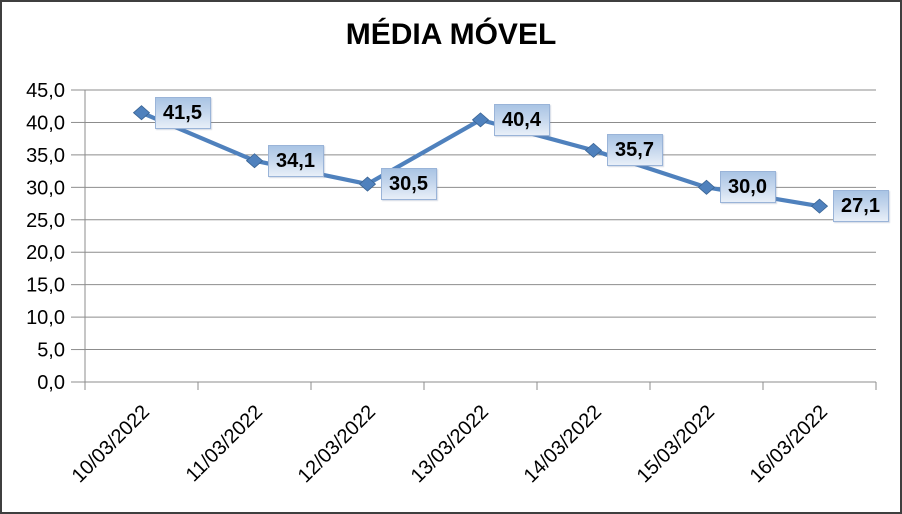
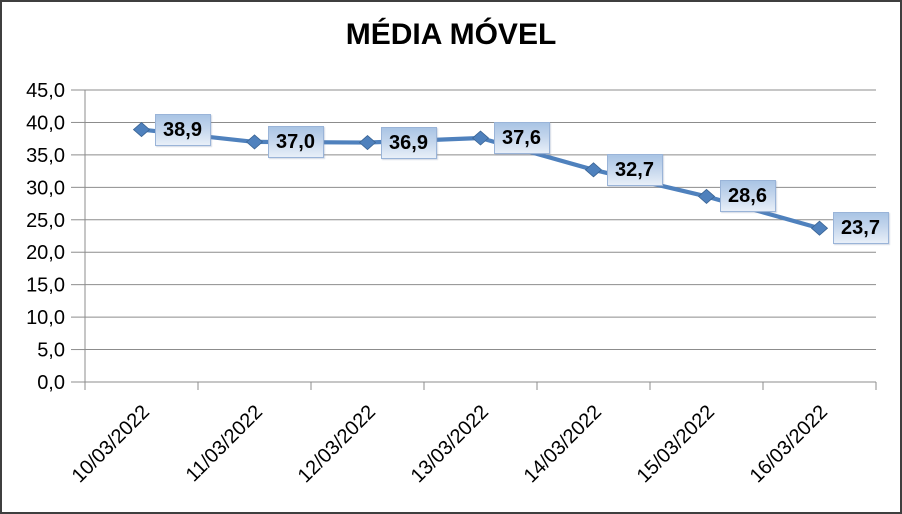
10/03/2022: 41,5 -> 38,9
11/03/2022: 34,1 -> 37,0
12/03/2022: 30,5 -> 36,9
13/03/2022: 40,4 -> 37,6
14/03/2022: 35,7 -> 32,7
15/03/2022: 30,0 -> 28,6
16/03/2022: 27,1 -> 23,7
